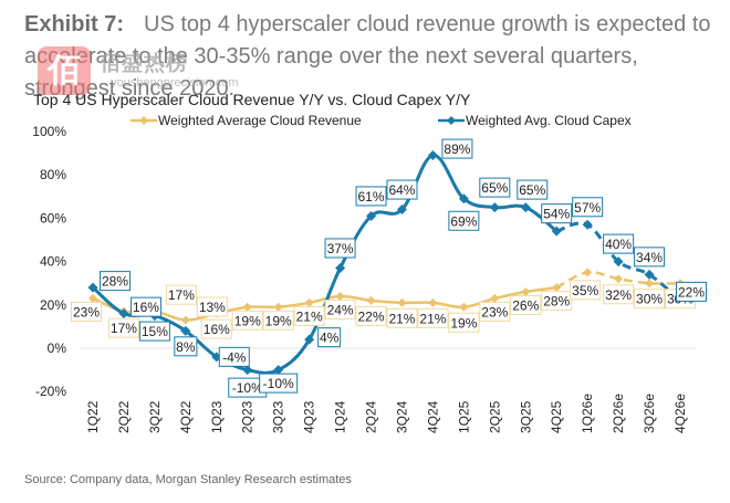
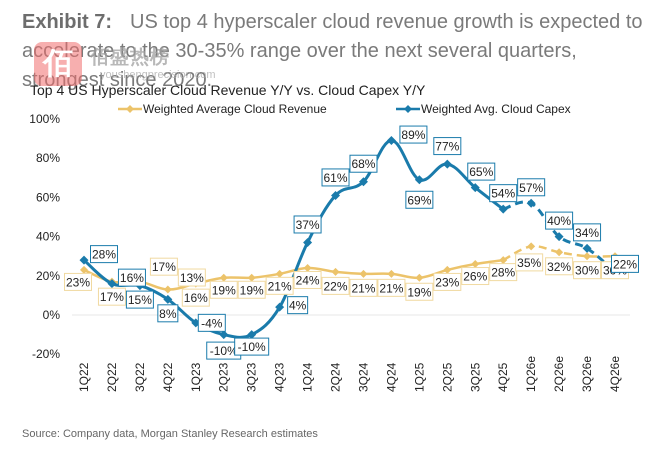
Weighted Avg. Cloud Capex/3Q24: 64% -> 68%
Weighted Avg. Cloud Capex/2Q25: 65% -> 77%
